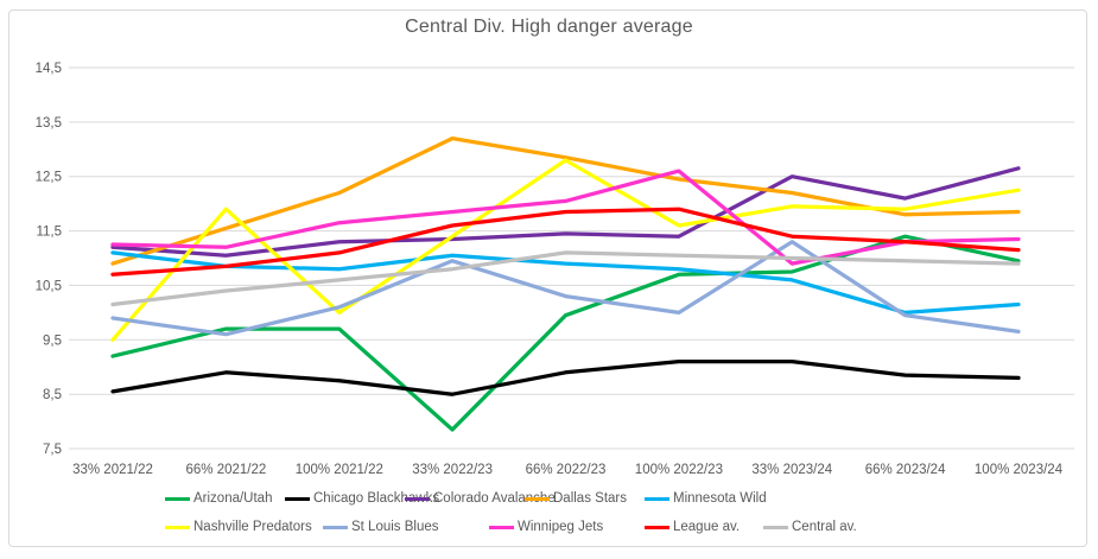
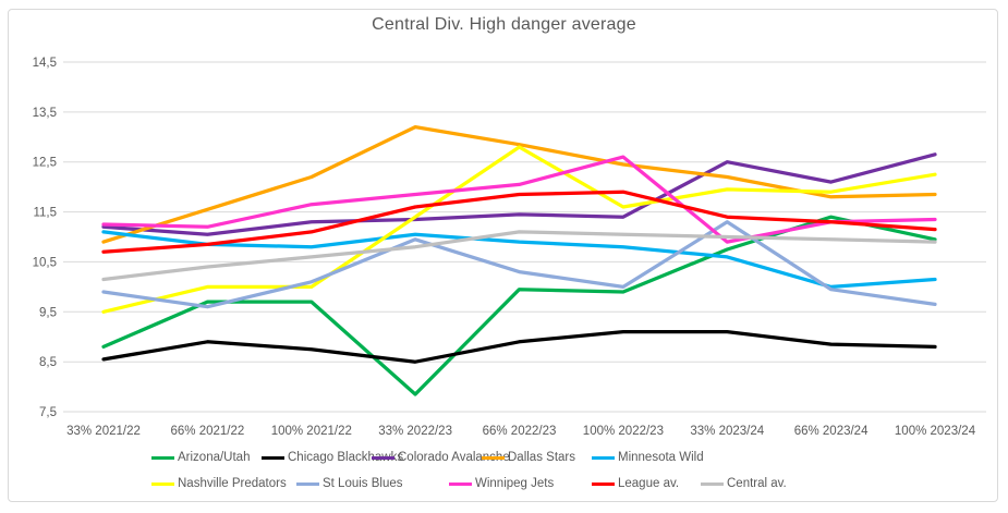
Arizona/Utah/33% 2021/22: 9,2 -> 8,8
Nashville Predators/66% 2021/22: 11,9 -> 10,0
Arizona/Utah/100% 2022/23: 10,7 -> 9,9
